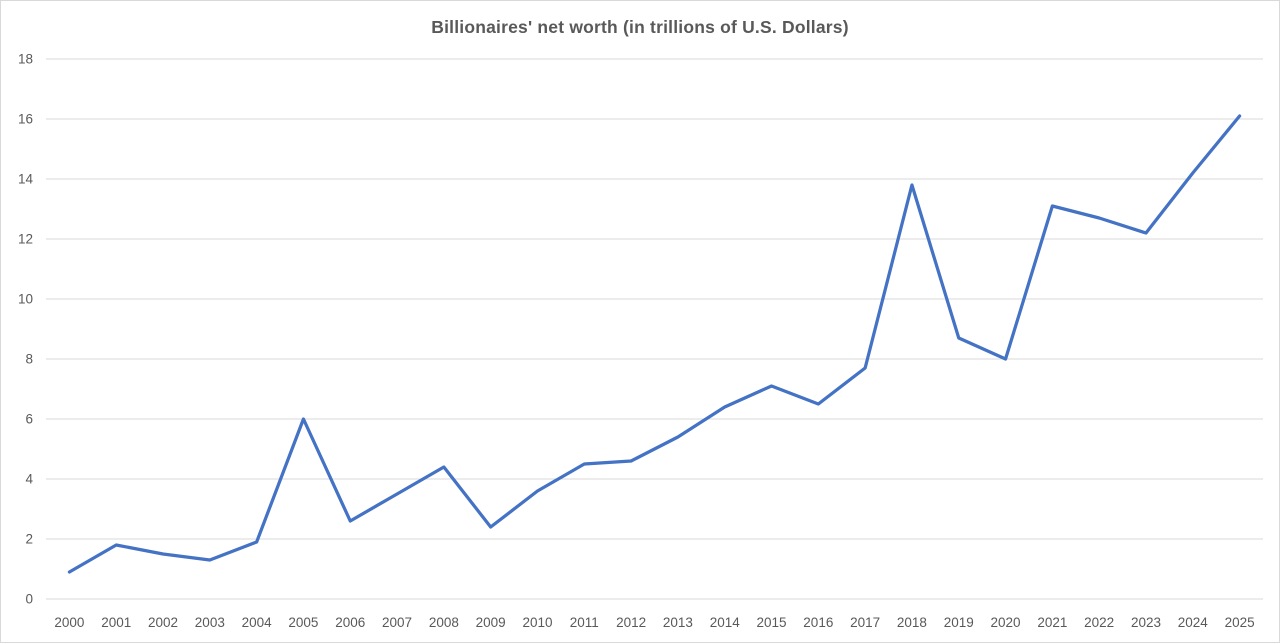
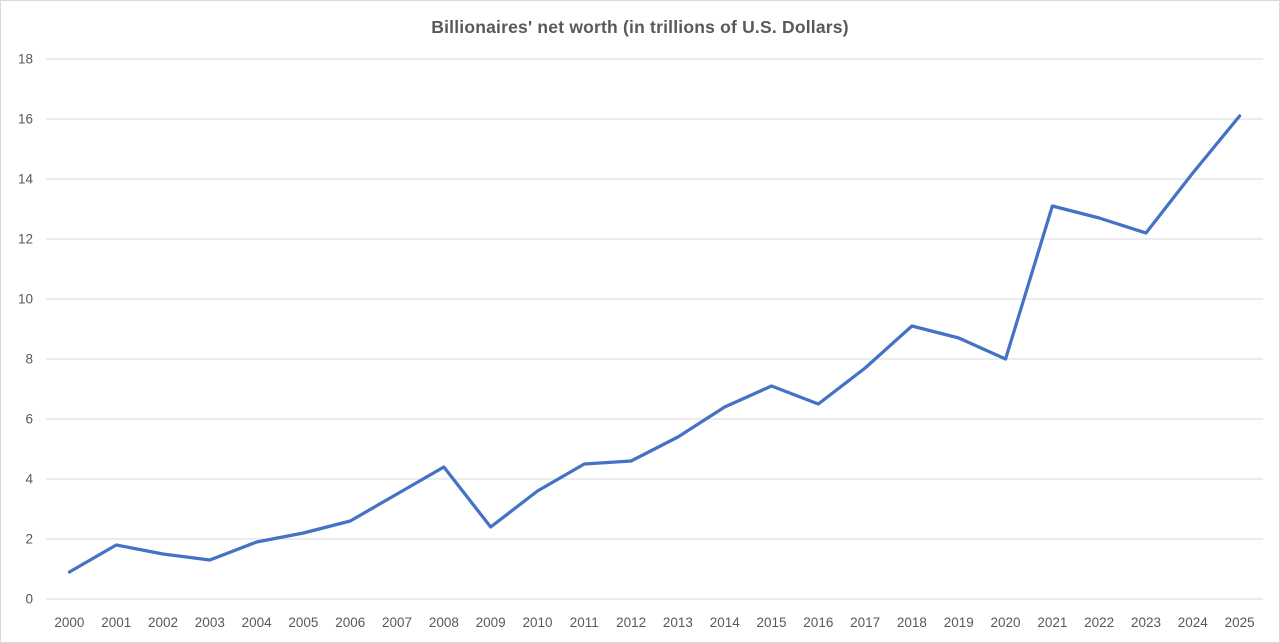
2005: 6.0 -> 2.2
2018: 13.8 -> 9.1
